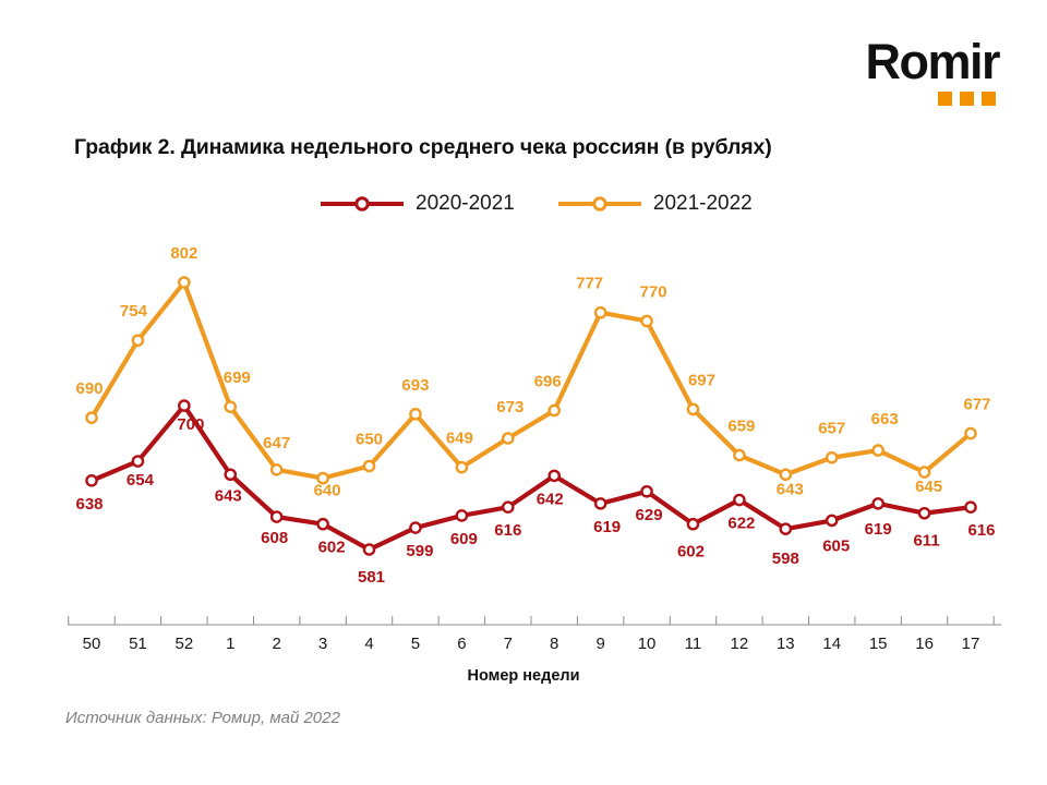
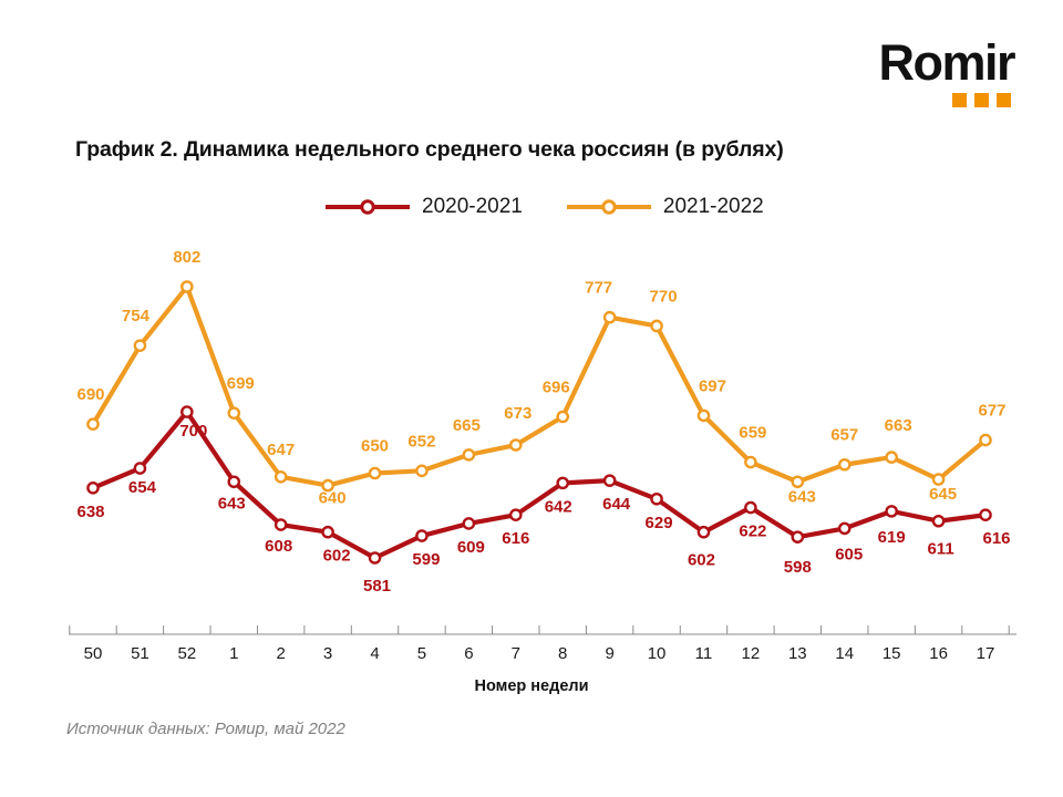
2021-2022/5: 693 -> 652
2021-2022/6: 649 -> 665
2020-2021/9: 619 -> 644
